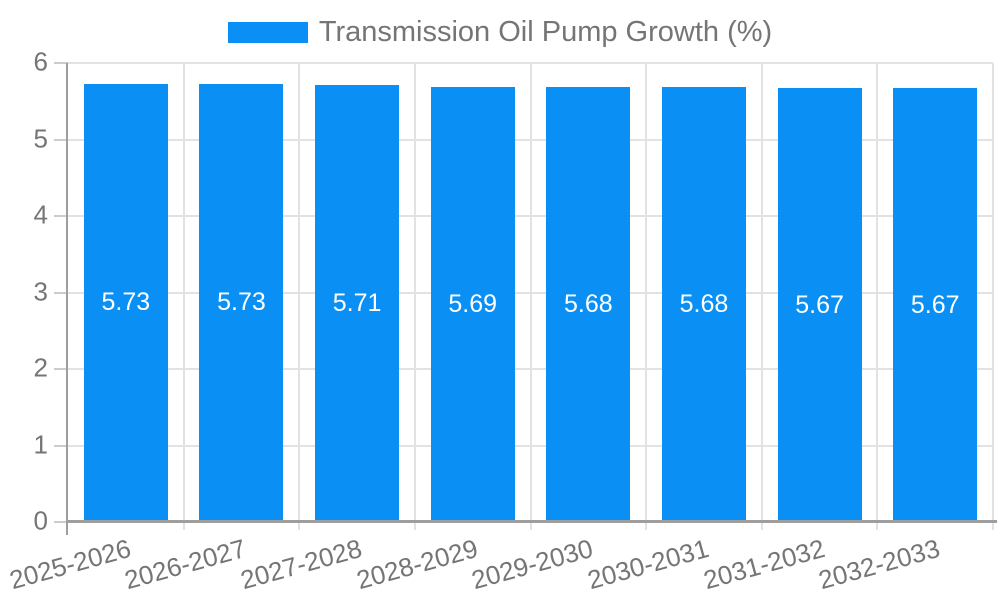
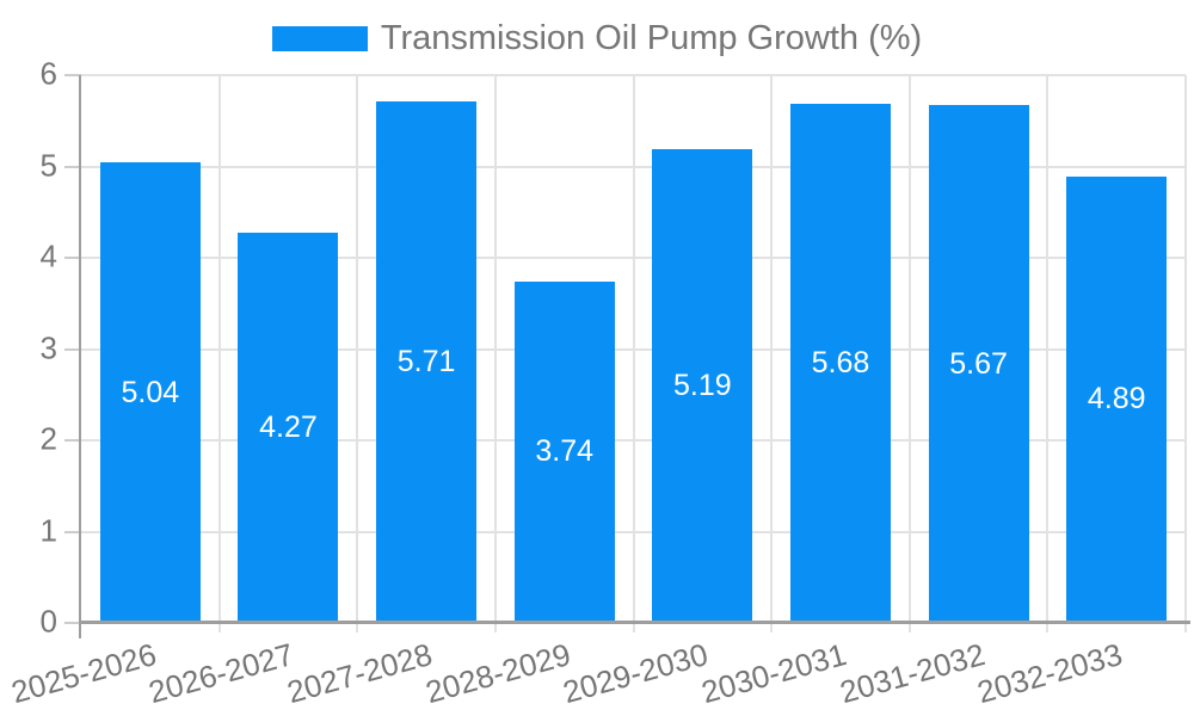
2025-2026: 5.73 -> 5.04
2026-2027: 5.73 -> 4.27
2028-2029: 5.69 -> 3.74
2029-2030: 5.68 -> 5.19
2032-2033: 5.67 -> 4.89
